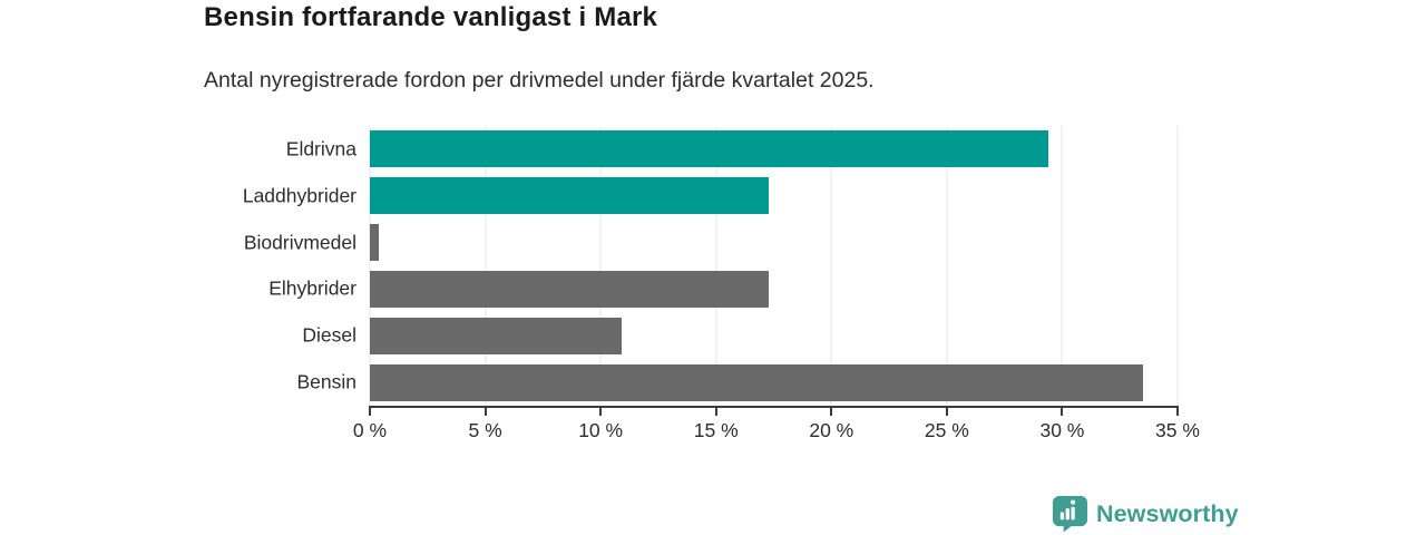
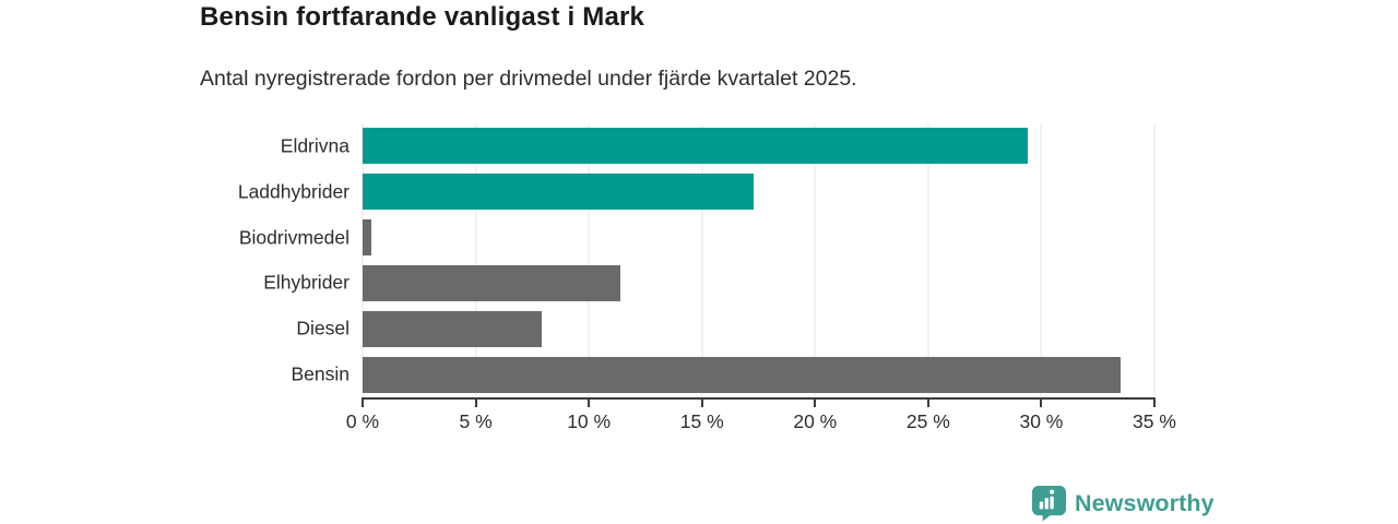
Elhybrider: 17.3% -> 11.4%
Diesel: 10.9% -> 7.9%
